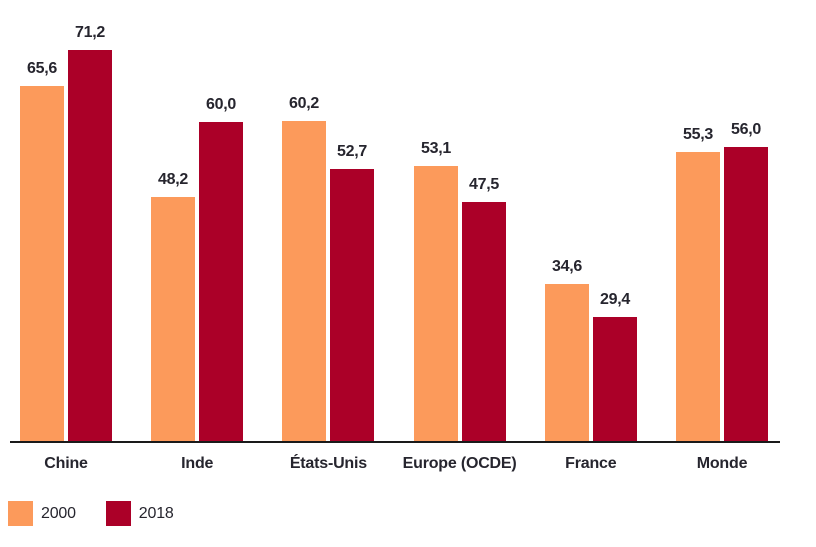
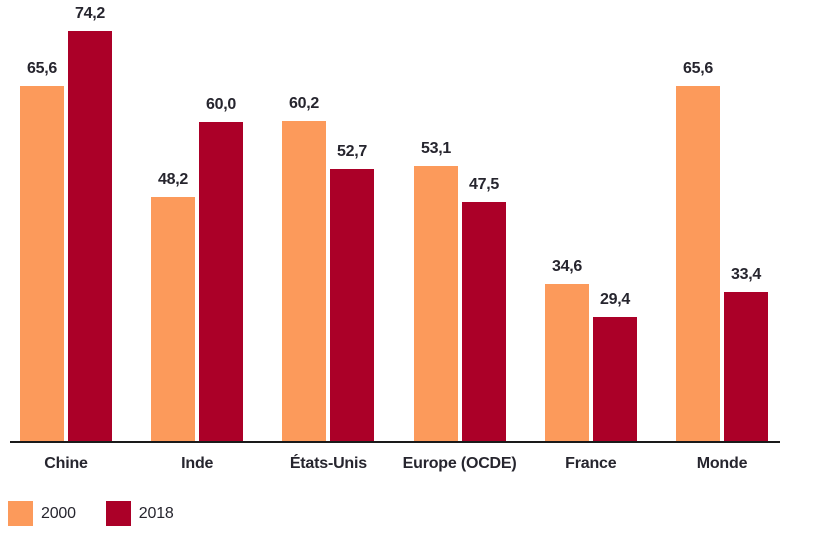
2018/Chine: 71,2 -> 74,2
2000/Monde: 55,3 -> 65,6
2018/Monde: 56,0 -> 33,4
